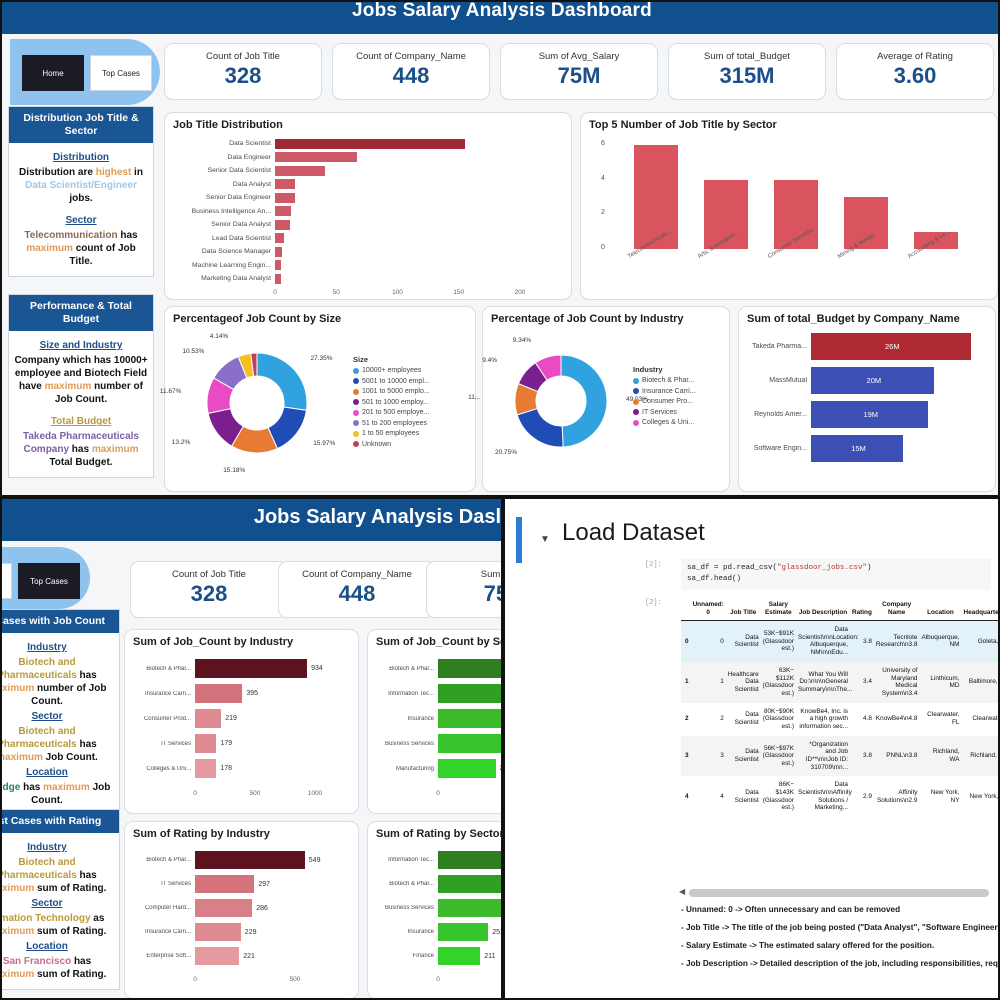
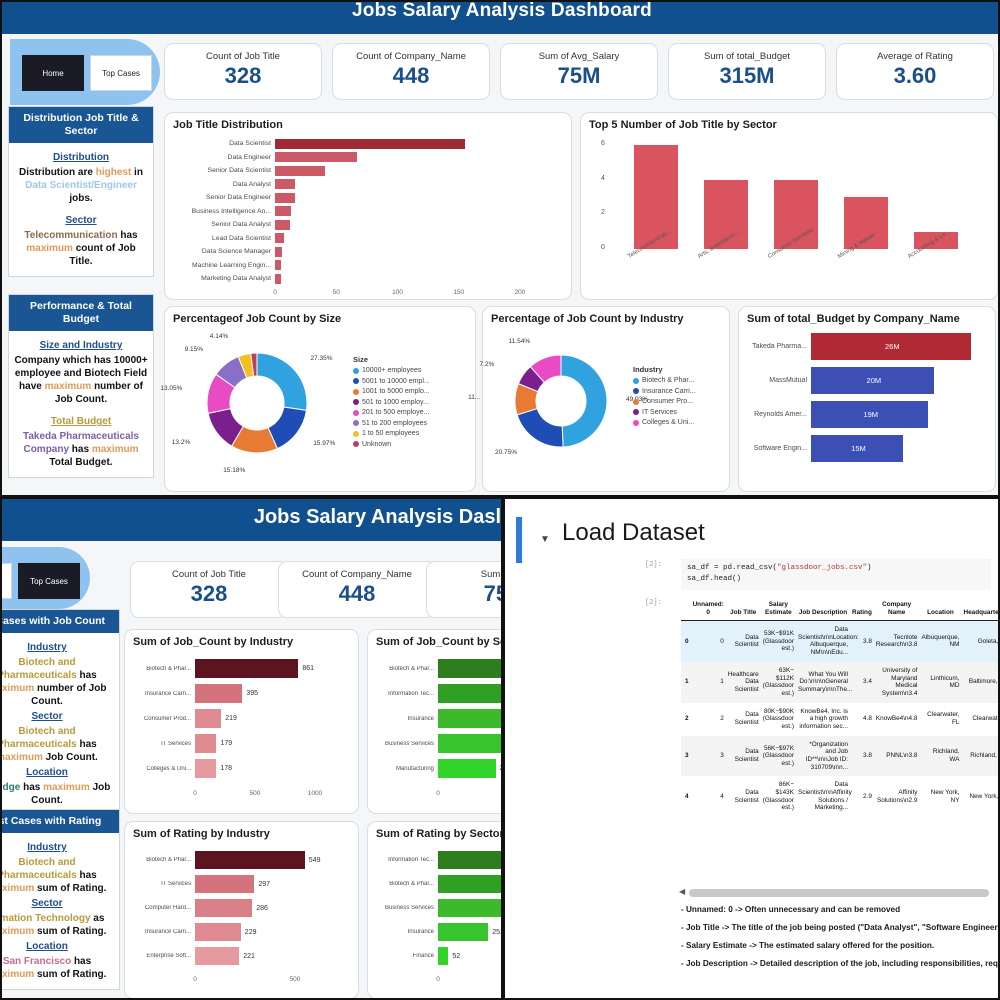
Percentageof Job Count by Size/201 to 500 employe...: 11.67% -> 13.05%
Percentageof Job Count by Size/51 to 200 employees: 10.53% -> 9.15%
Percentage of Job Count by Industry/IT Services: 9.4% -> 7.2%
Percentage of Job Count by Industry/Colleges & Uni...: 9.34% -> 11.54%
Sum of Job_Count by Industry/Biotech & Phar...: 934 -> 861
Sum of Rating by Sector/Finance: 211 -> 52
